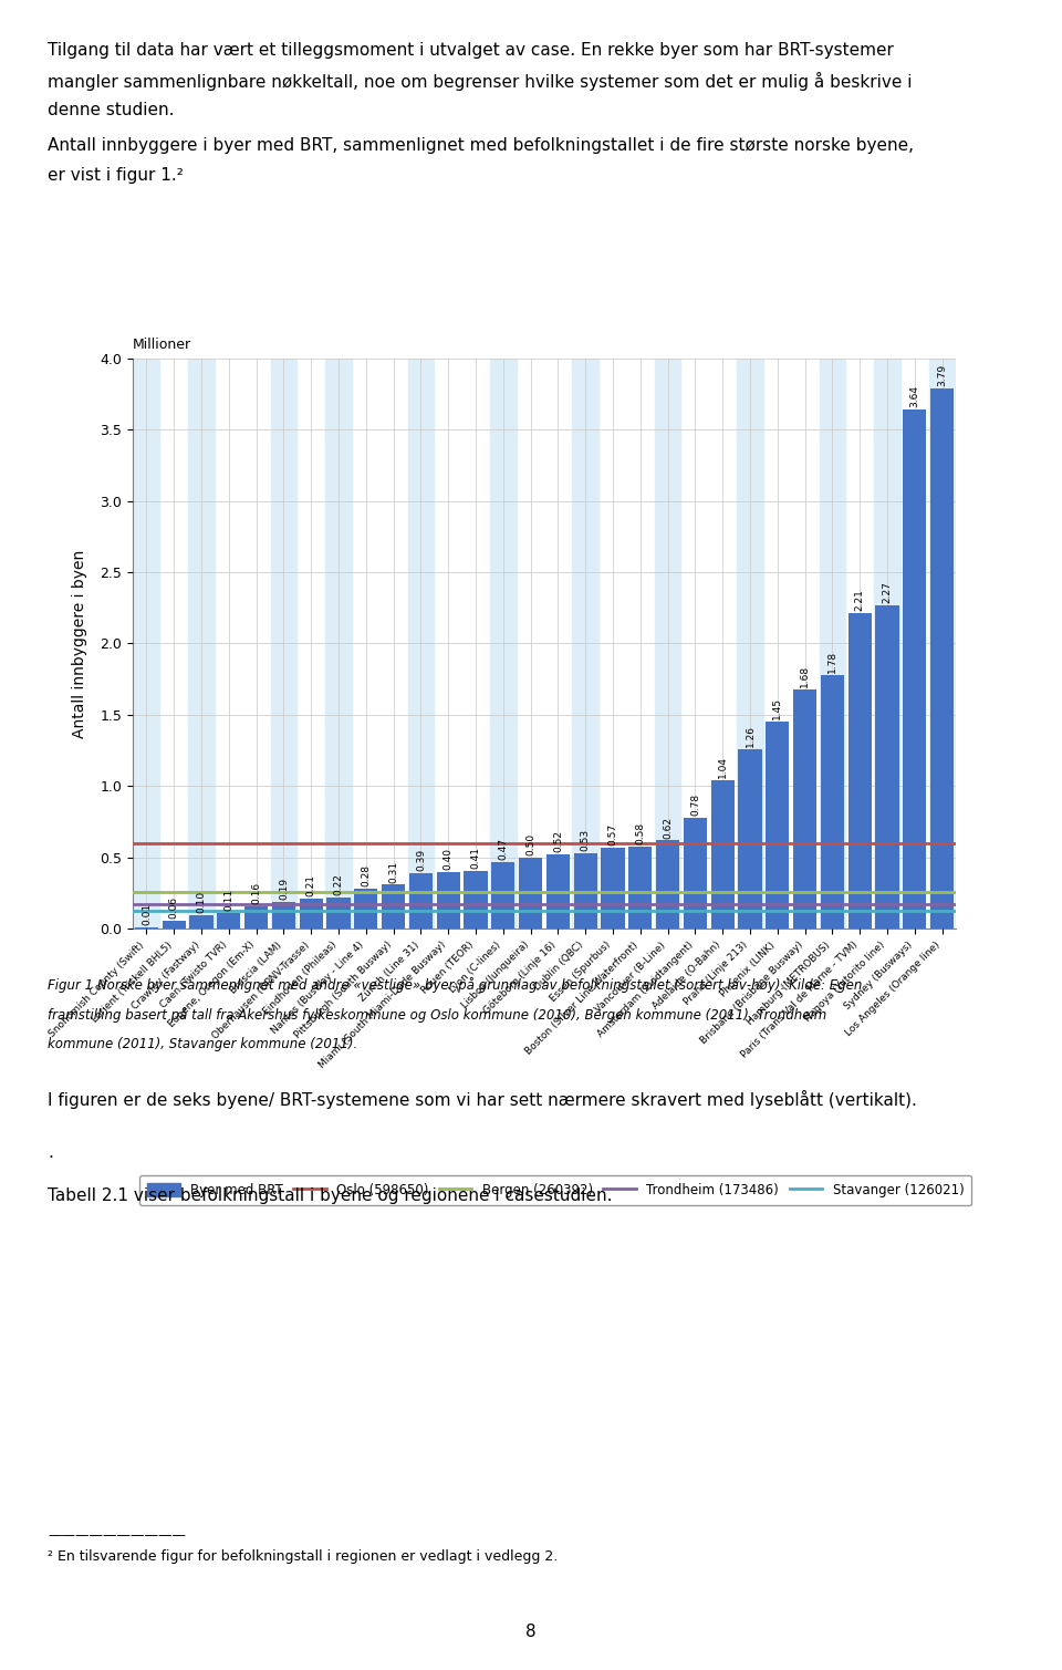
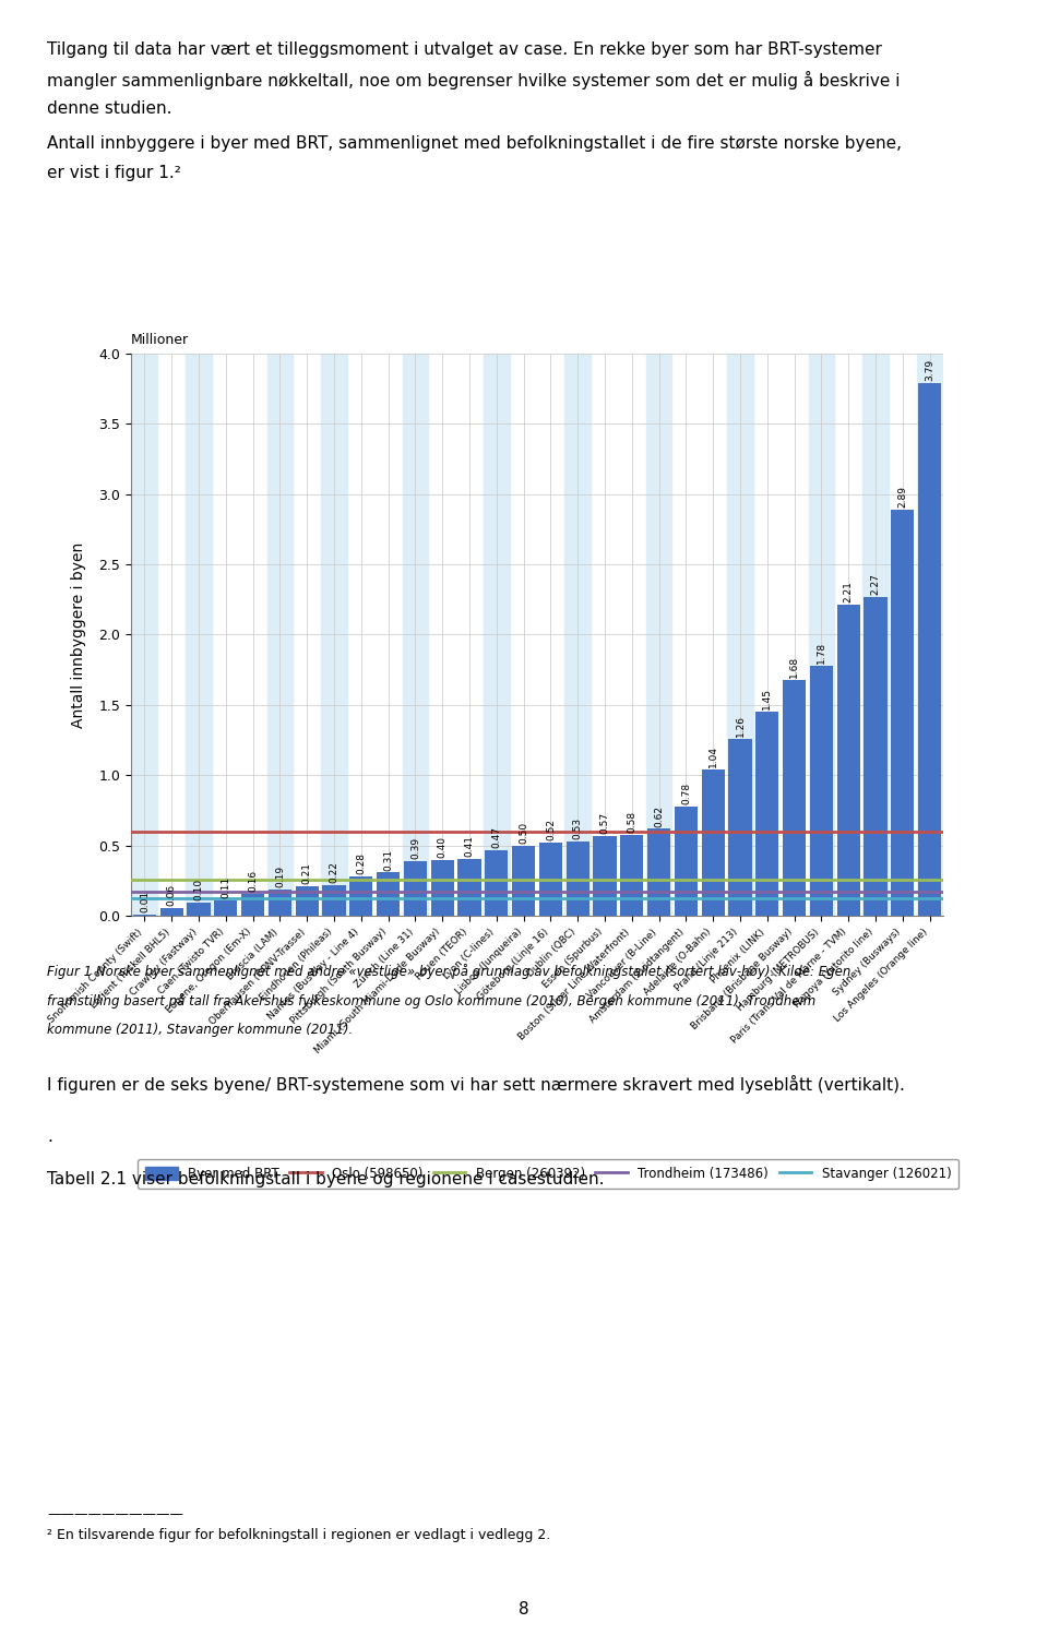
Sydney (Busways): 3.64 -> 2.89
